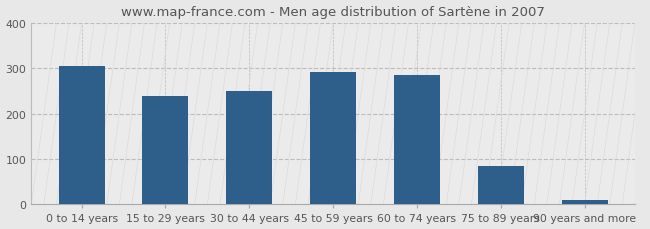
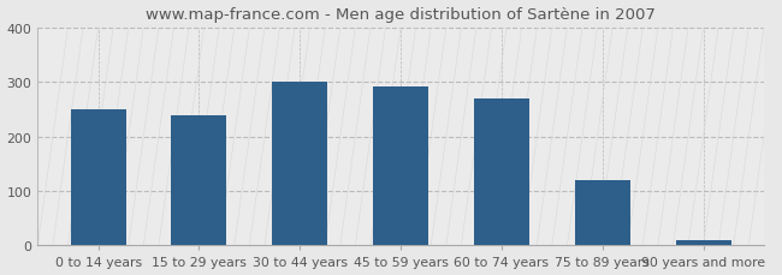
0 to 14 years: 305 -> 251
30 to 44 years: 250 -> 301
60 to 74 years: 285 -> 270
75 to 89 years: 85 -> 121
